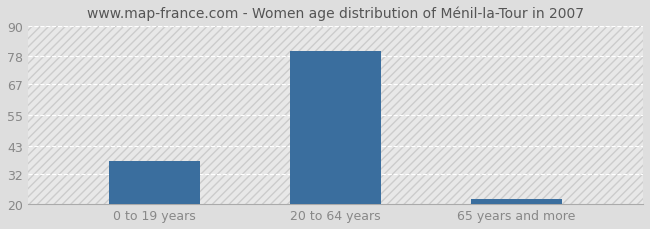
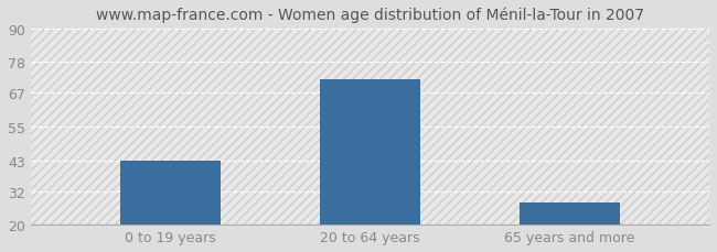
0 to 19 years: 37 -> 43
20 to 64 years: 80 -> 72
65 years and more: 22 -> 28
